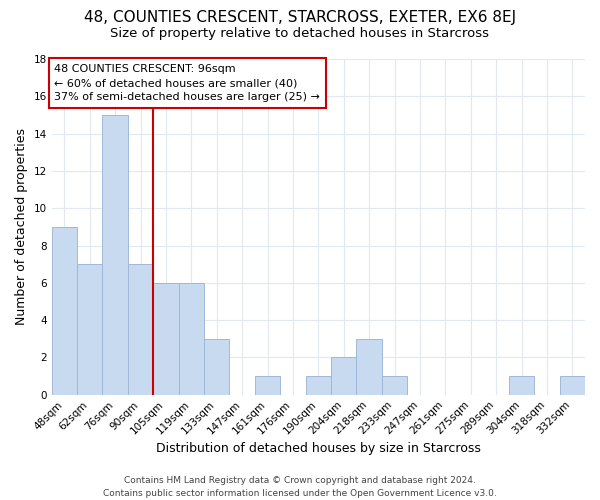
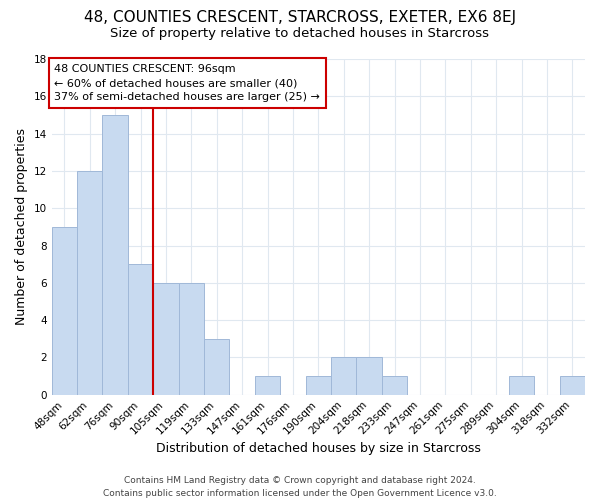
62sqm: 7 -> 12
218sqm: 3 -> 2
